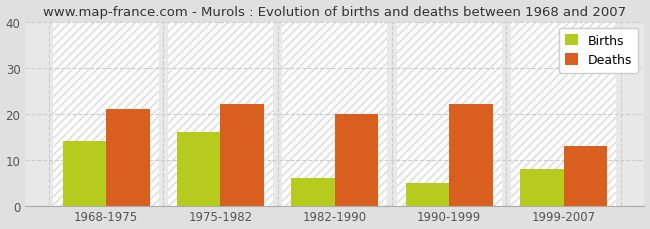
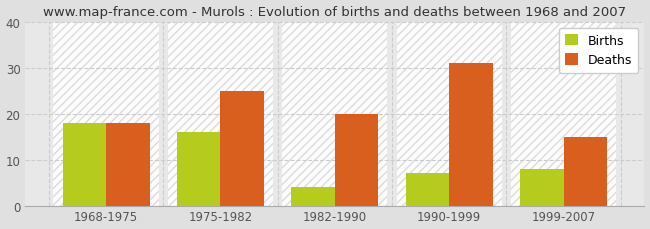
Births/1968-1975: 14 -> 18
Deaths/1968-1975: 21 -> 18
Deaths/1975-1982: 22 -> 25
Births/1982-1990: 6 -> 4
Births/1990-1999: 5 -> 7
Deaths/1990-1999: 22 -> 31
Deaths/1999-2007: 13 -> 15
